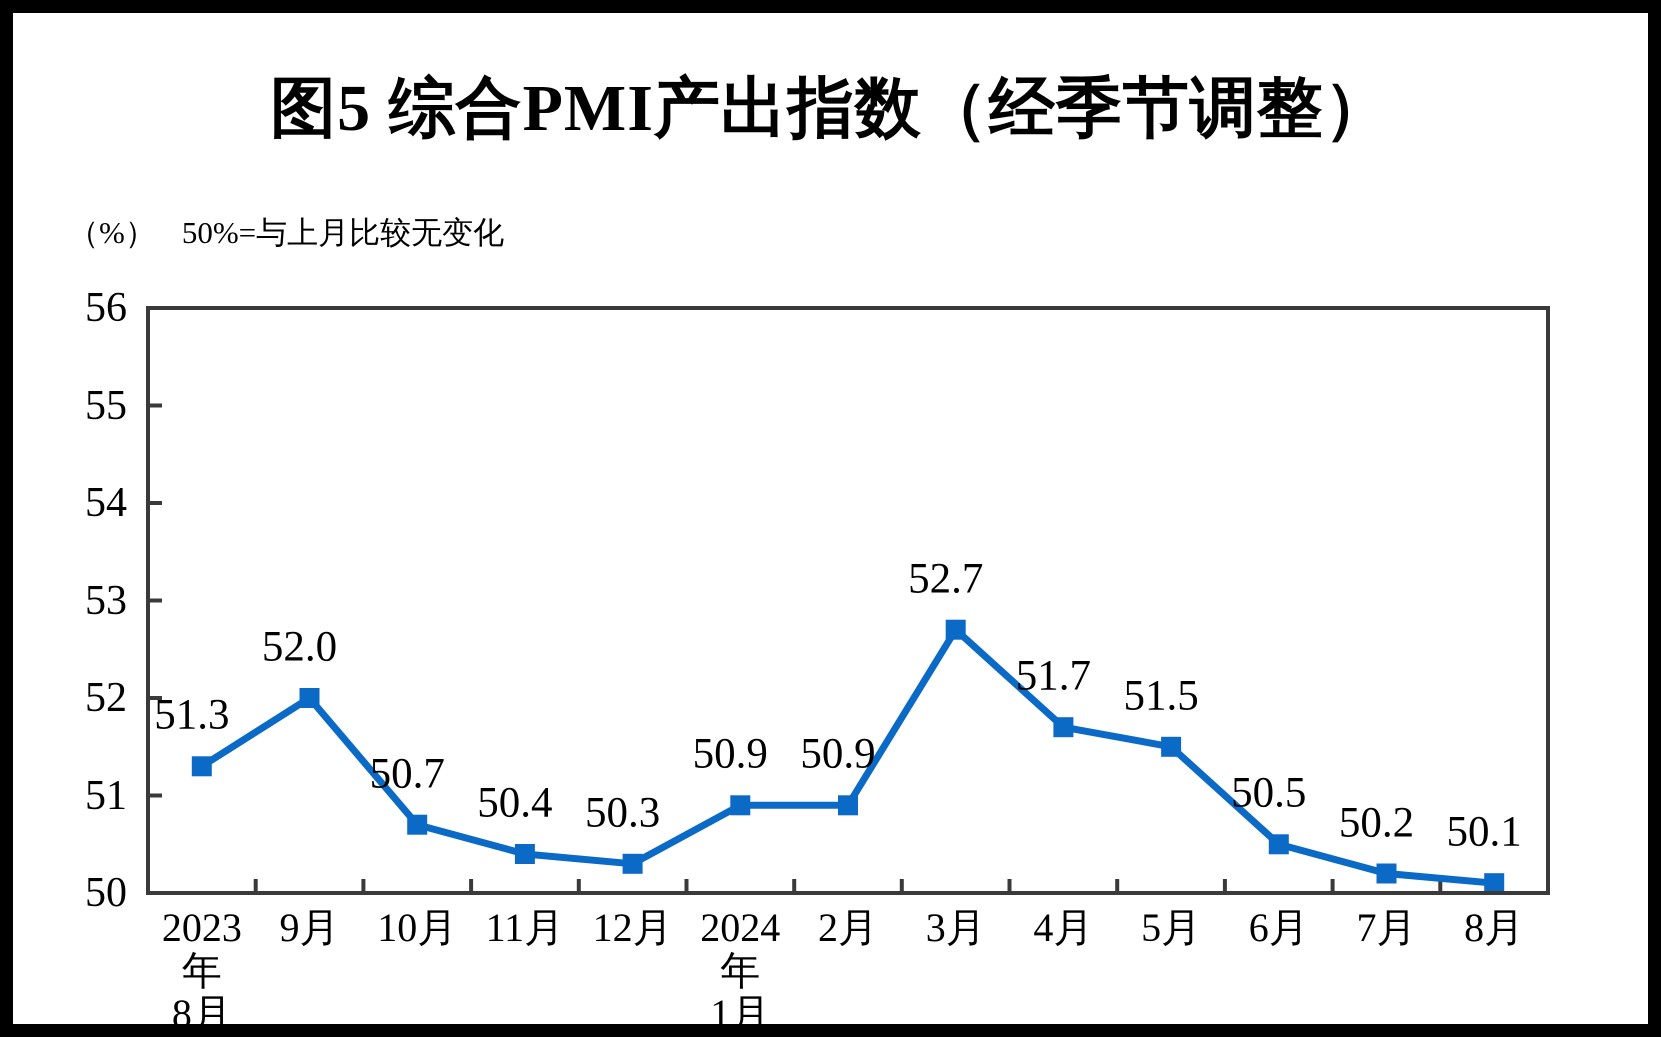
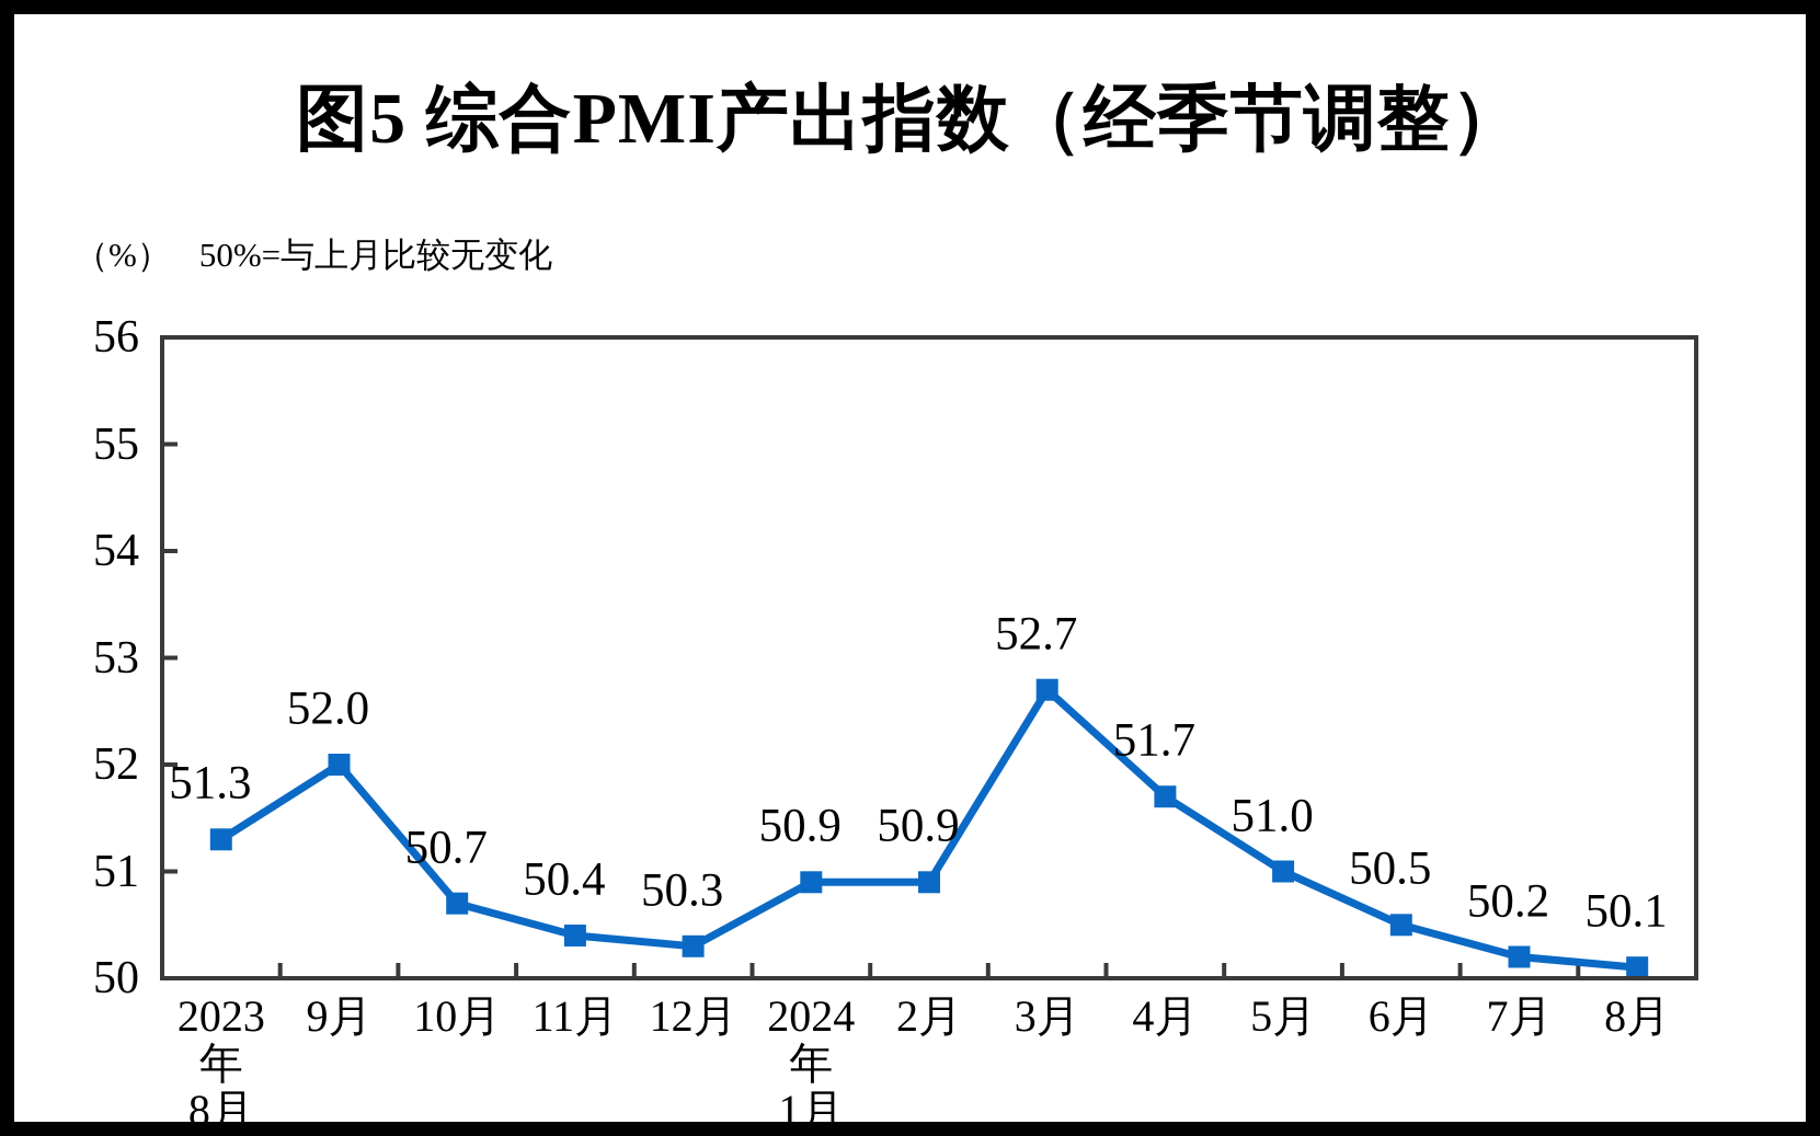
5月: 51.5 -> 51.0
